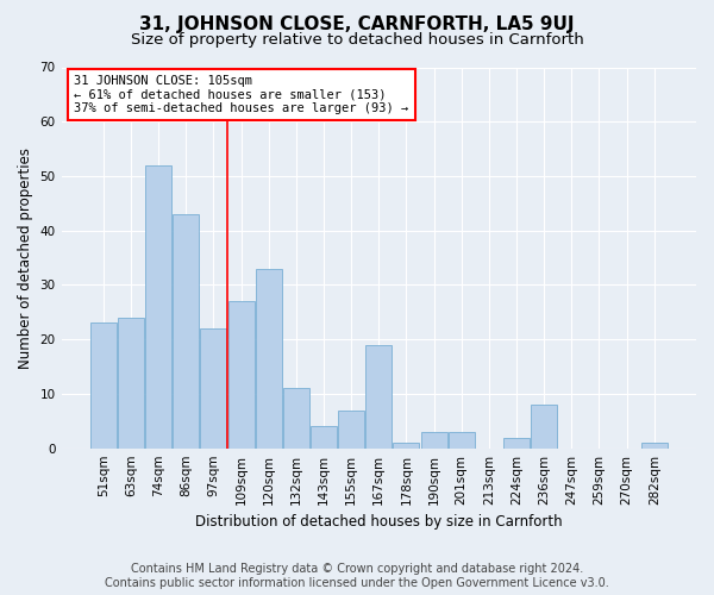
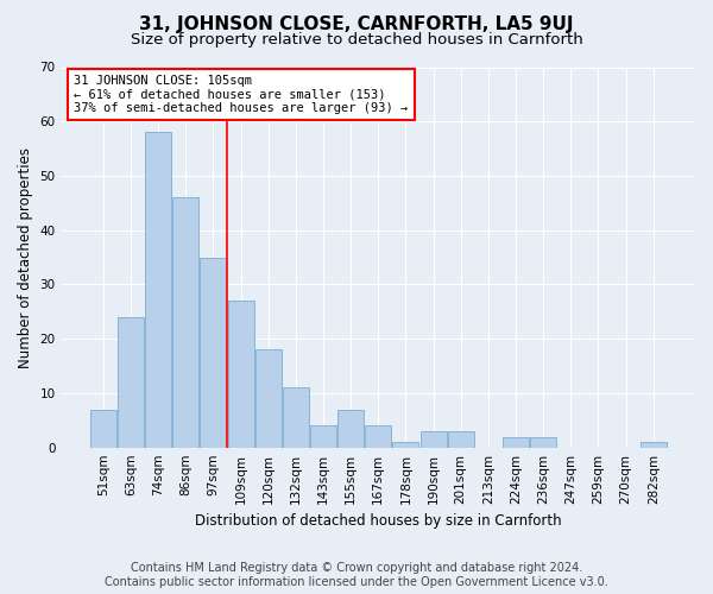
51sqm: 23 -> 7
74sqm: 52 -> 58
86sqm: 43 -> 46
97sqm: 22 -> 35
120sqm: 33 -> 18
167sqm: 19 -> 4
236sqm: 8 -> 2
